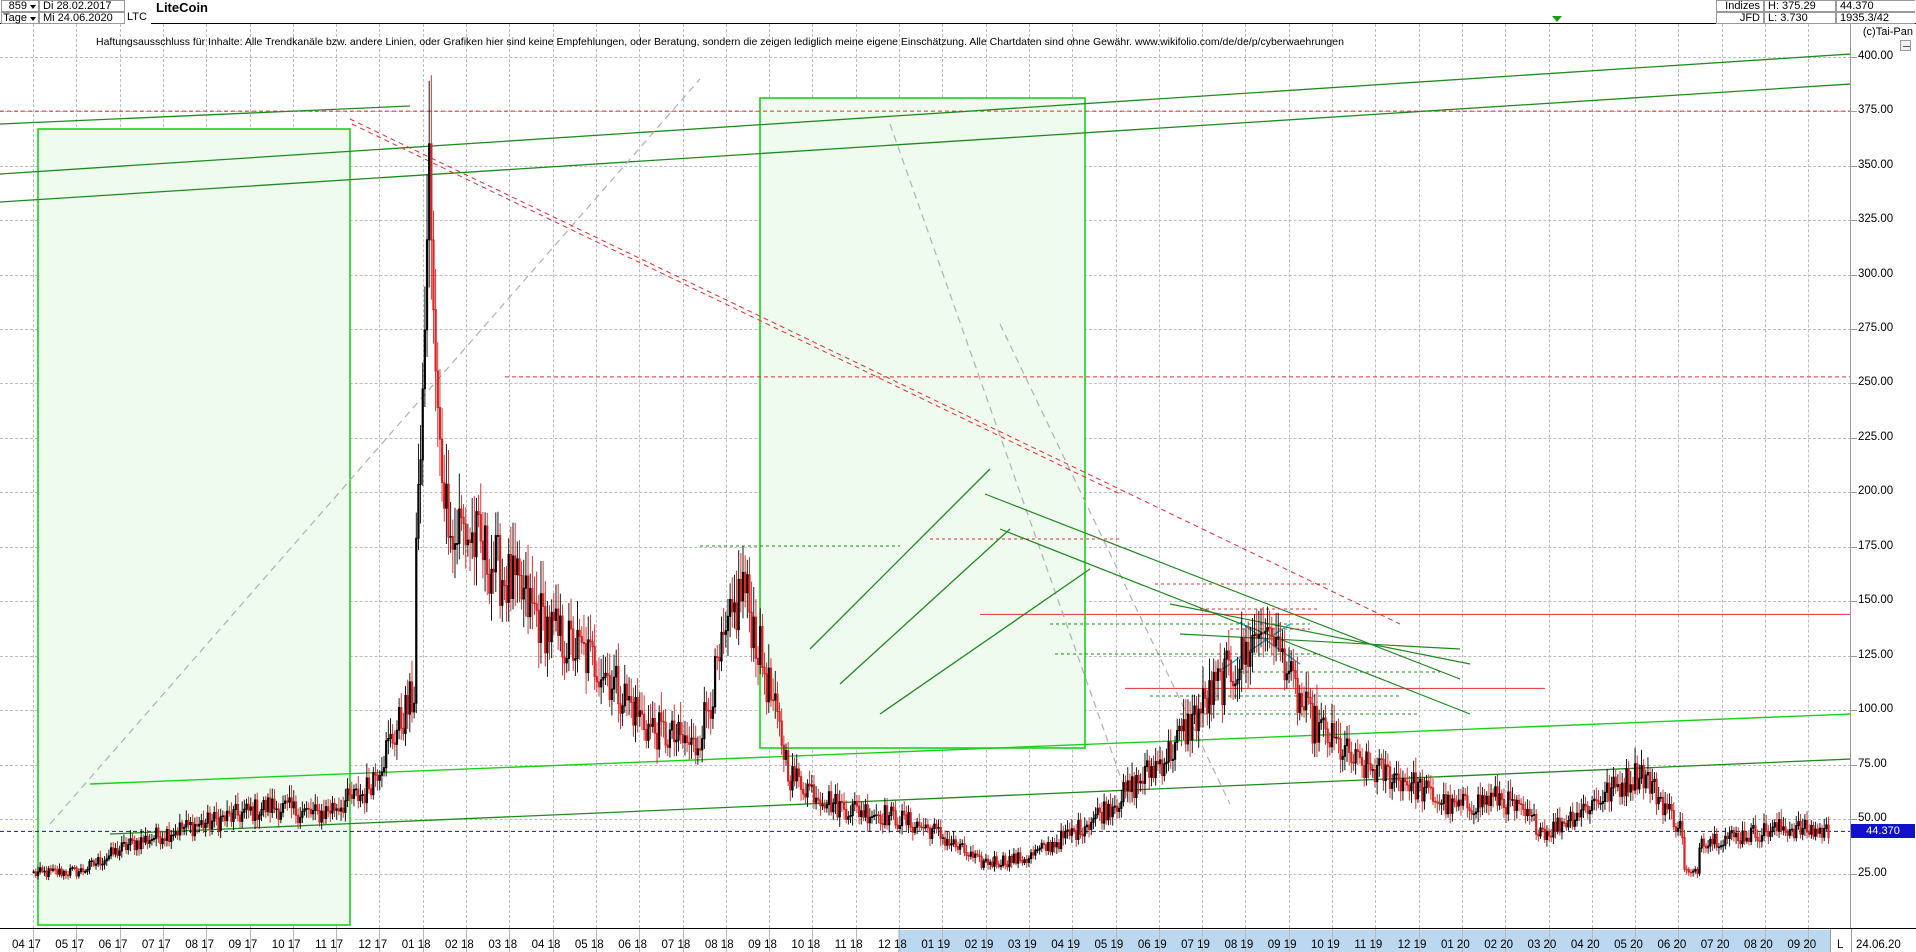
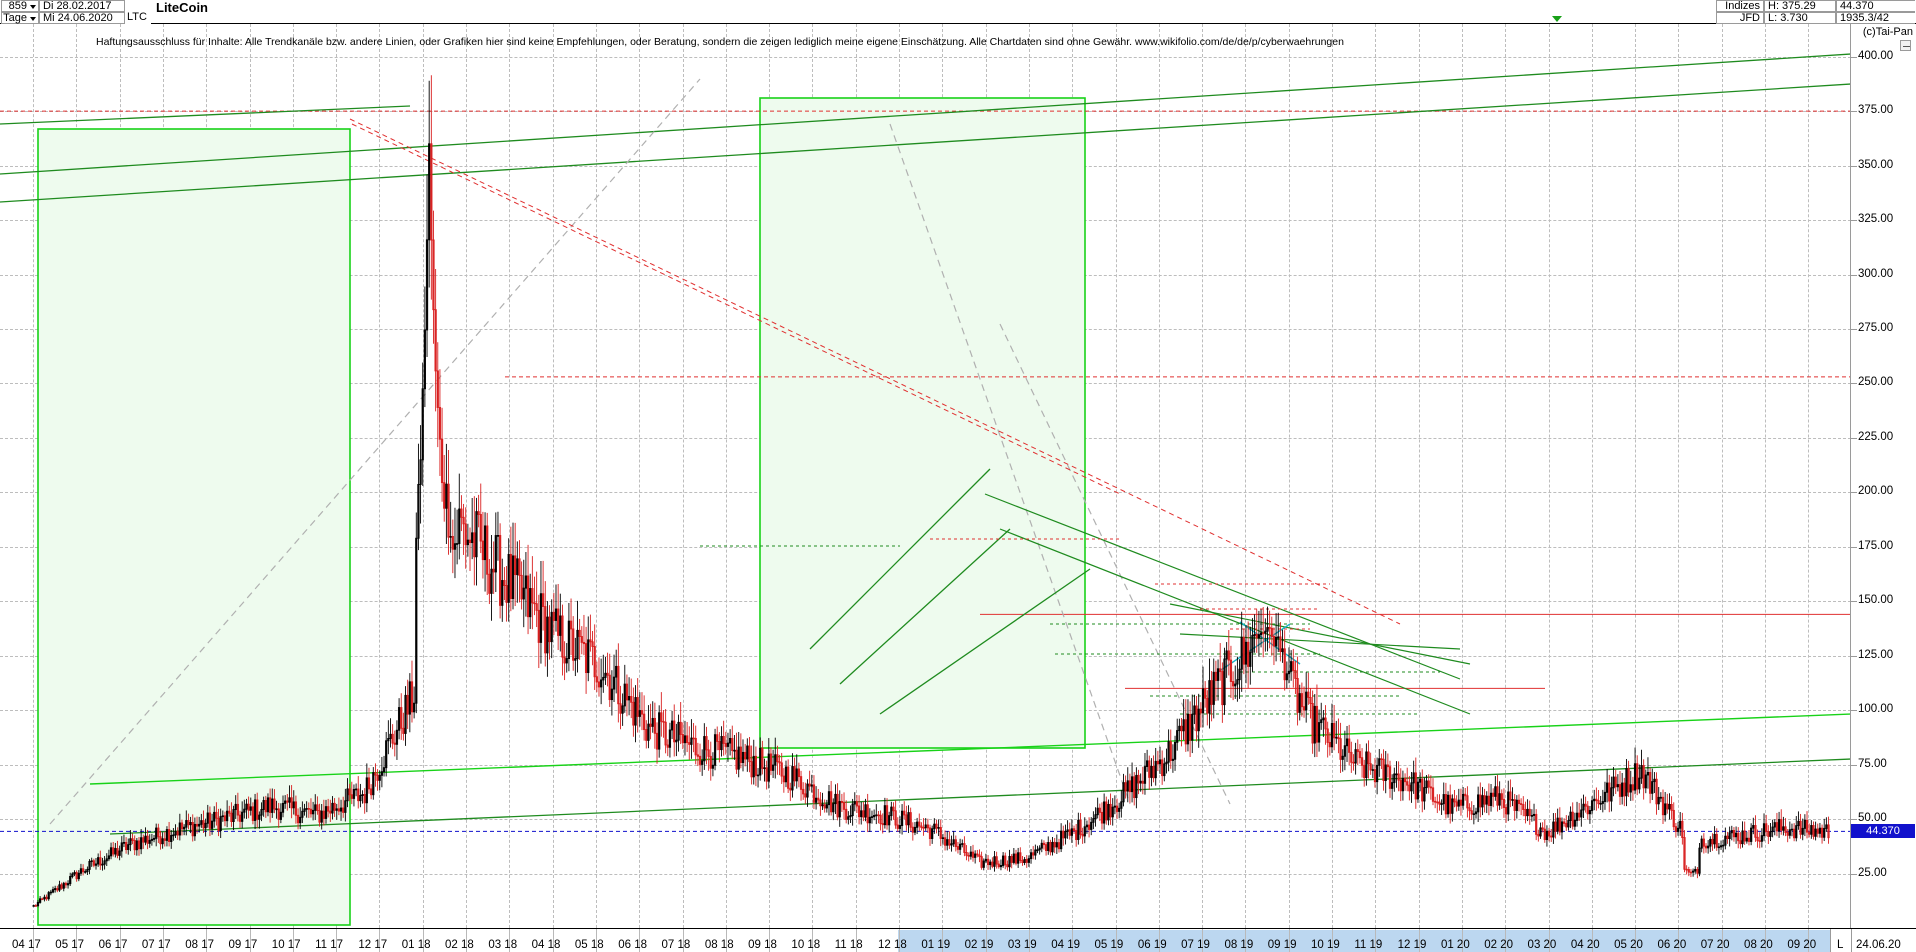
04 17: 25 -> 10
07 18: 158 -> 78
